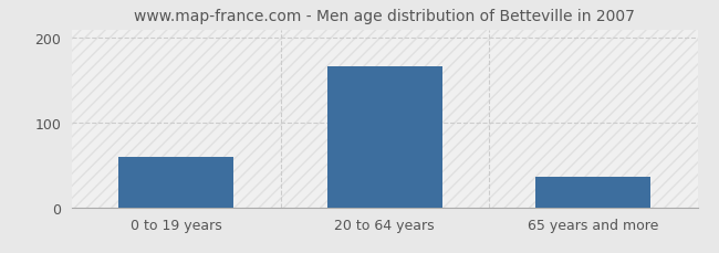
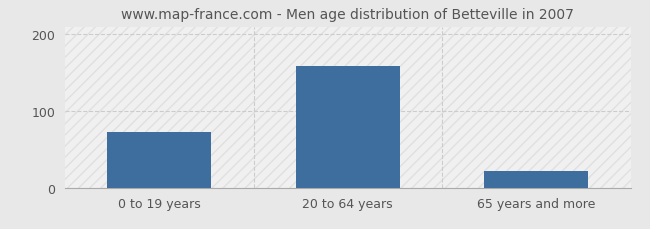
0 to 19 years: 60 -> 72
20 to 64 years: 166 -> 158
65 years and more: 36 -> 22
